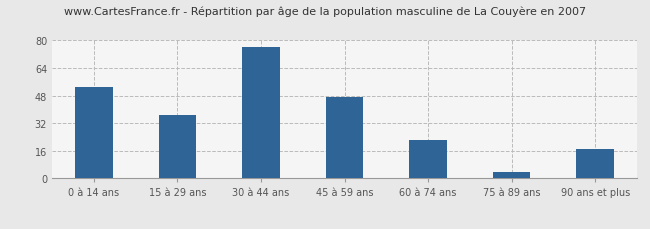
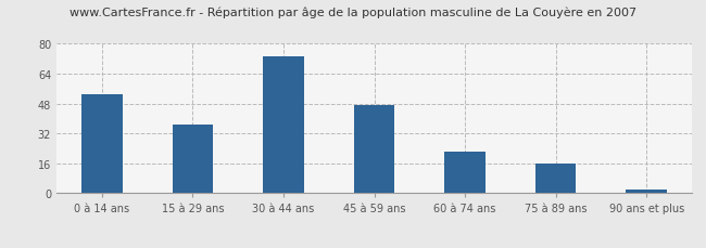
30 à 44 ans: 76 -> 73
75 à 89 ans: 4 -> 16
90 ans et plus: 17 -> 2
